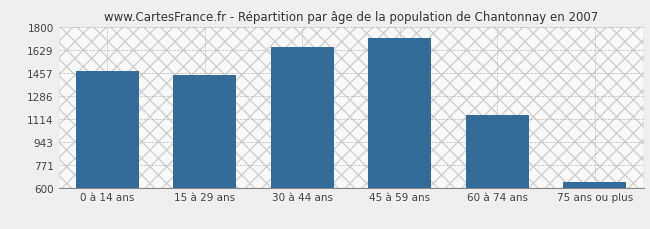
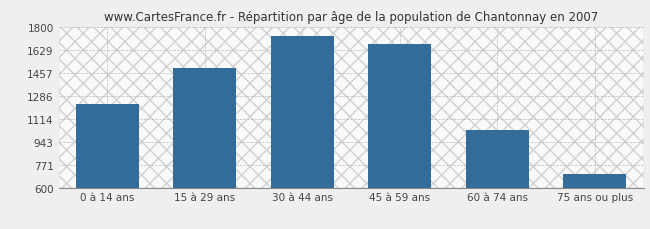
0 à 14 ans: 1470 -> 1220
15 à 29 ans: 1440 -> 1490
30 à 44 ans: 1650 -> 1730
45 à 59 ans: 1710 -> 1670
60 à 74 ans: 1140 -> 1030
75 ans ou plus: 640 -> 700
